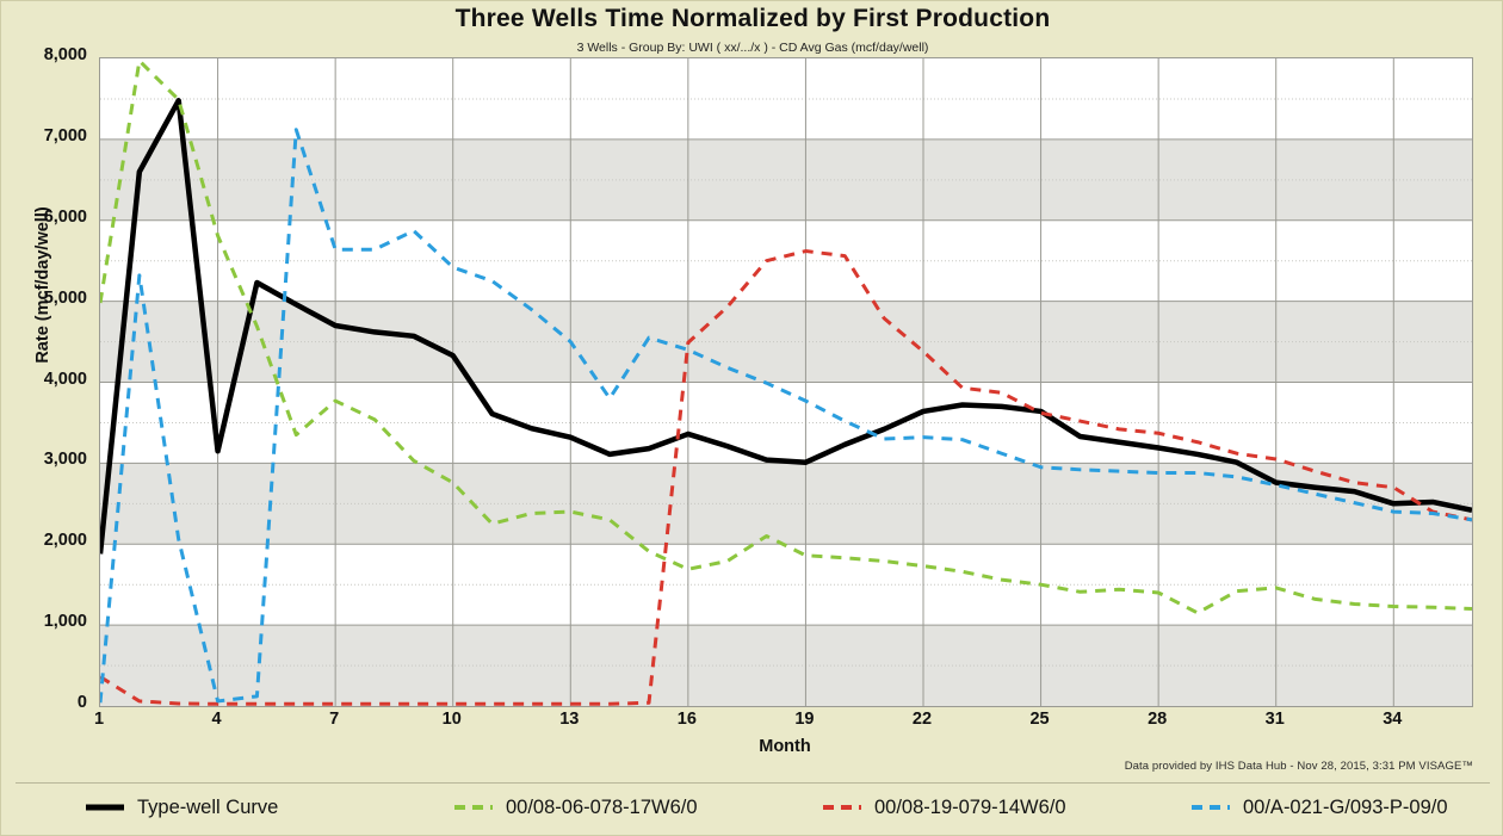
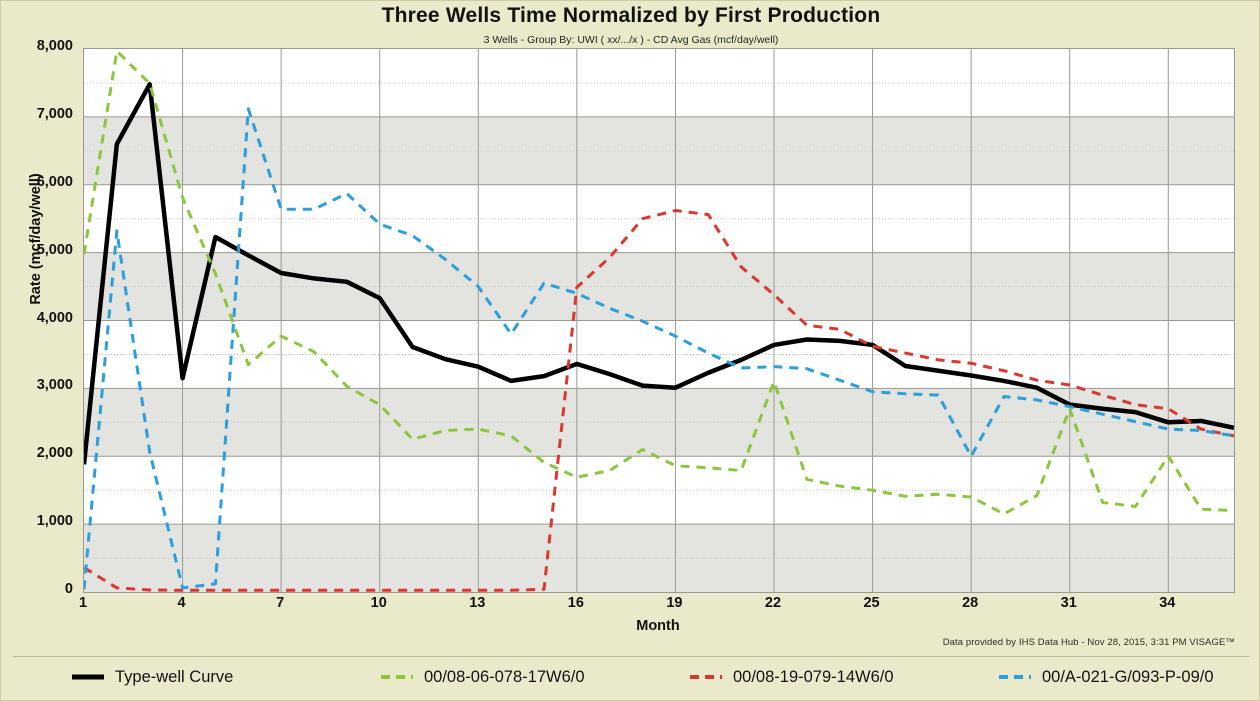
00/08-06-078-17W6/0/22: 1700 -> 3100
00/A-021-G/093-P-09/0/28: 2900 -> 2000
00/08-06-078-17W6/0/31: 1500 -> 2700
00/08-06-078-17W6/0/34: 1200 -> 2000
